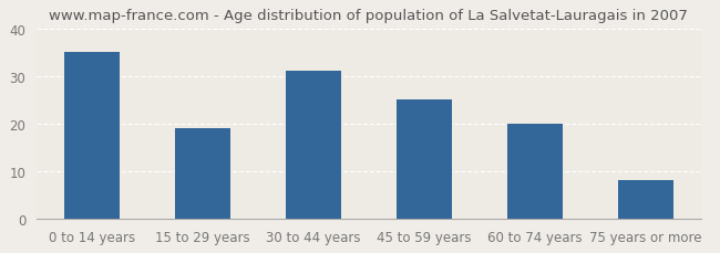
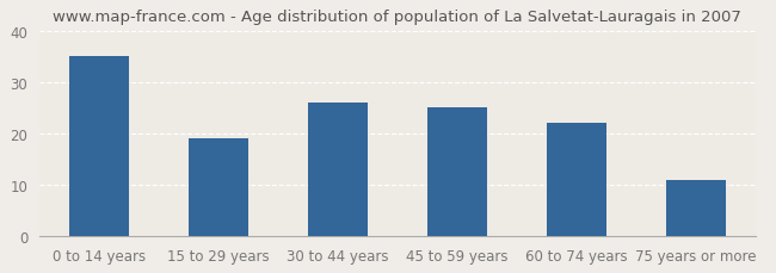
30 to 44 years: 31 -> 26
60 to 74 years: 20 -> 22
75 years or more: 8 -> 11
